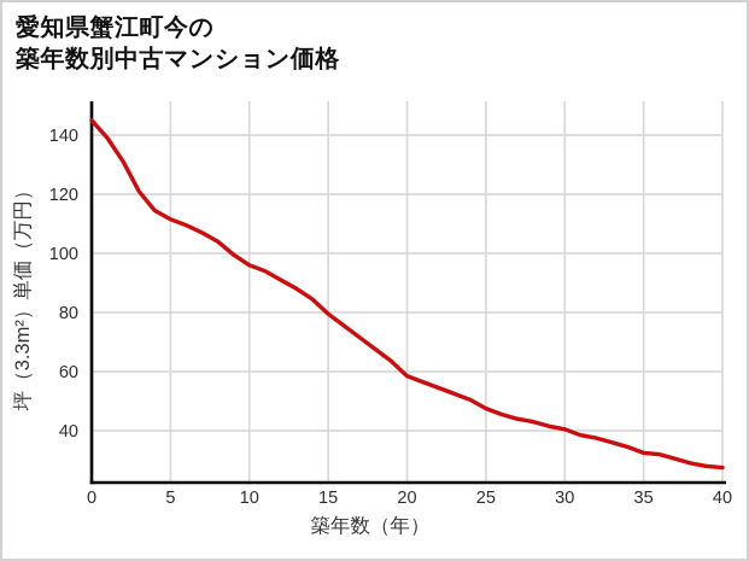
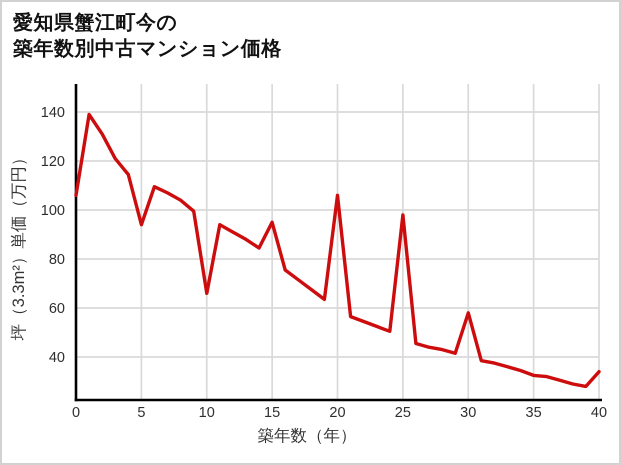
0: 145 -> 106
5: 112 -> 94
10: 96 -> 66
15: 80 -> 95
20: 58 -> 106
25: 48 -> 98
30: 40 -> 58
40: 28 -> 34
